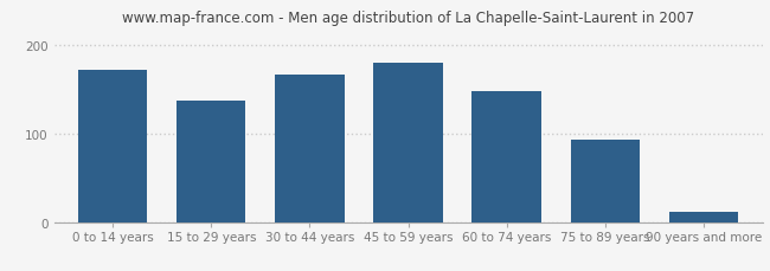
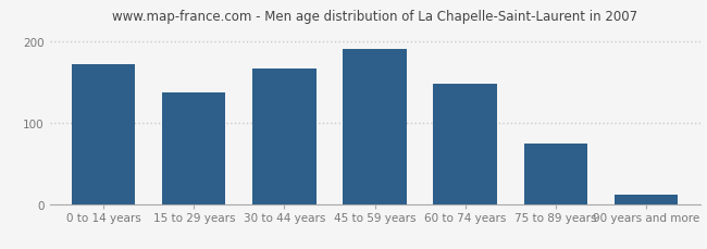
45 to 59 years: 180 -> 190
75 to 89 years: 93 -> 74
